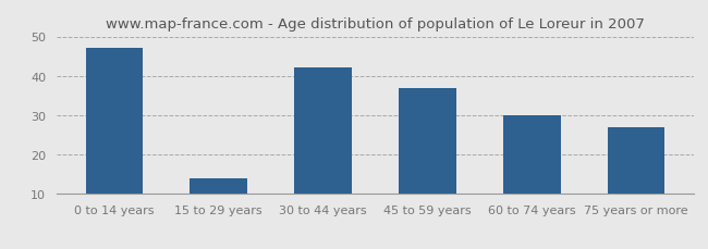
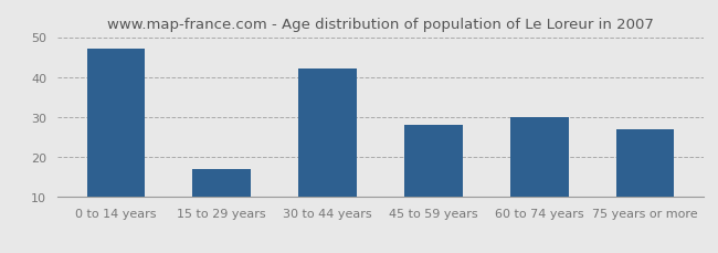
15 to 29 years: 14 -> 17
45 to 59 years: 37 -> 28
